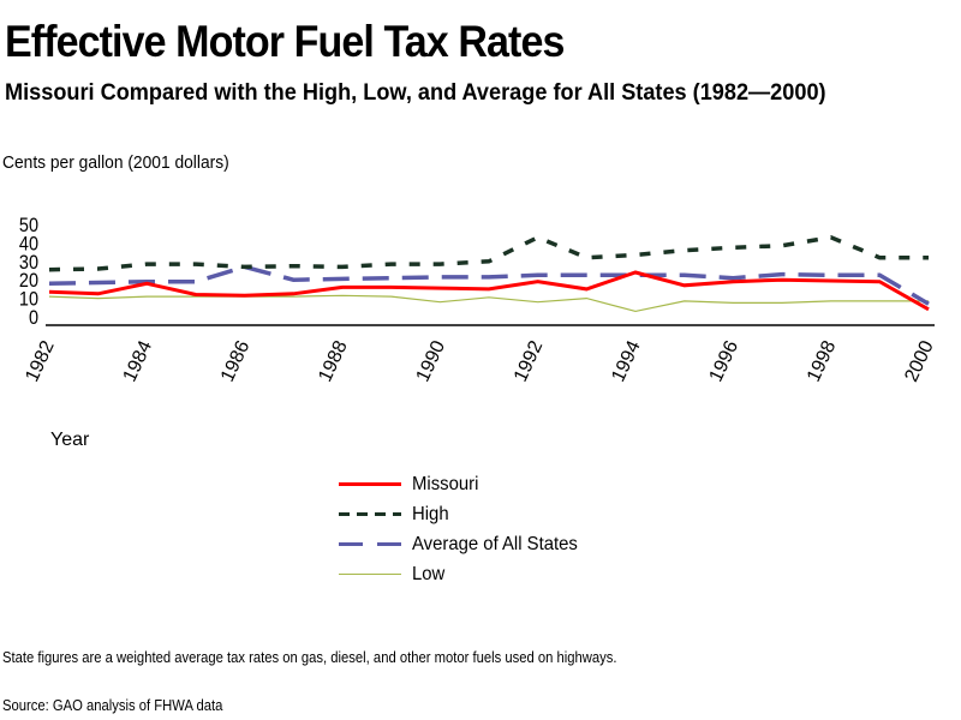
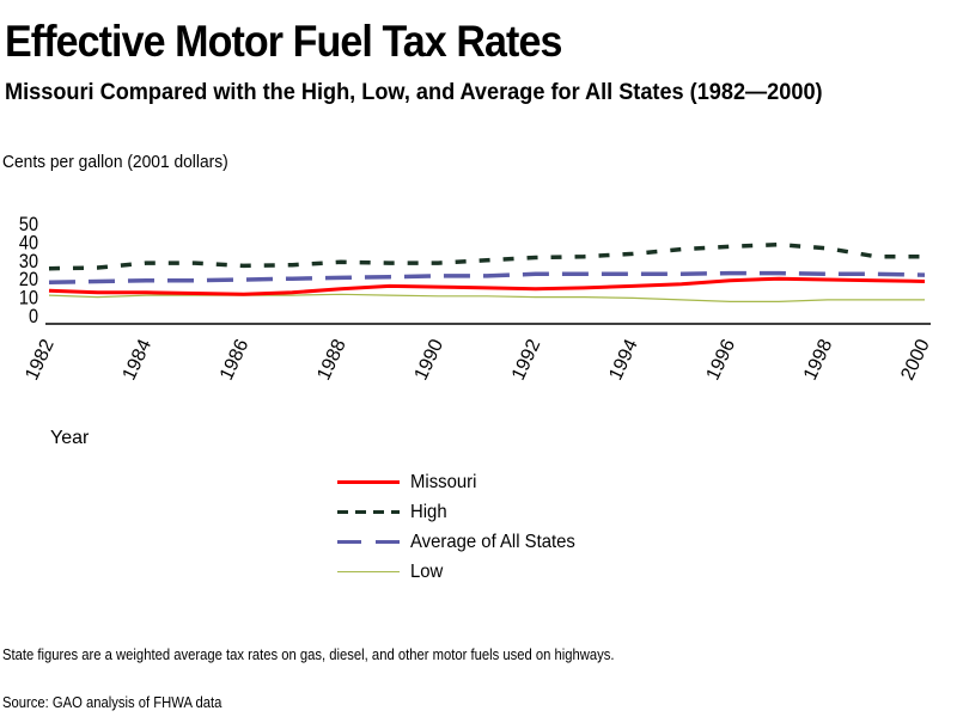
Missouri/1984: 18 -> 12
Average of All States/1986: 27 -> 20
Missouri/1988: 16 -> 14
High/1988: 27 -> 29
Low/1990: 8 -> 10
Missouri/1992: 19 -> 14
High/1992: 43 -> 32
Low/1992: 8 -> 10
Missouri/1994: 24 -> 16
Low/1994: 3 -> 10
Average of All States/1996: 21 -> 23
High/1998: 43 -> 36
Missouri/2000: 4 -> 18
Average of All States/2000: 7 -> 22
